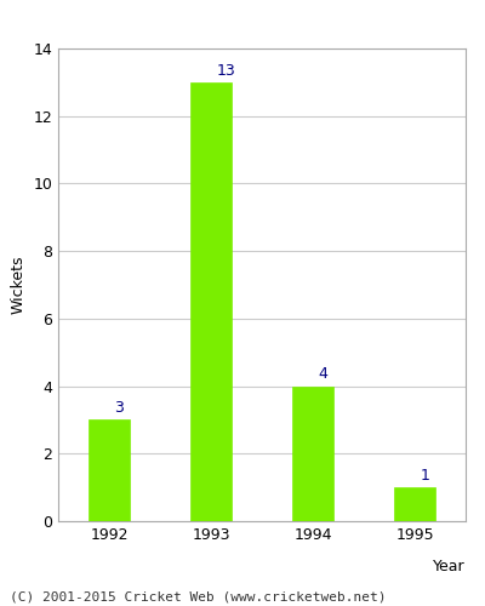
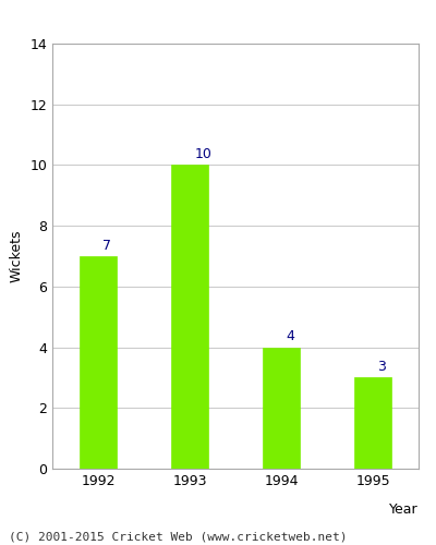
1992: 3 -> 7
1993: 13 -> 10
1995: 1 -> 3
